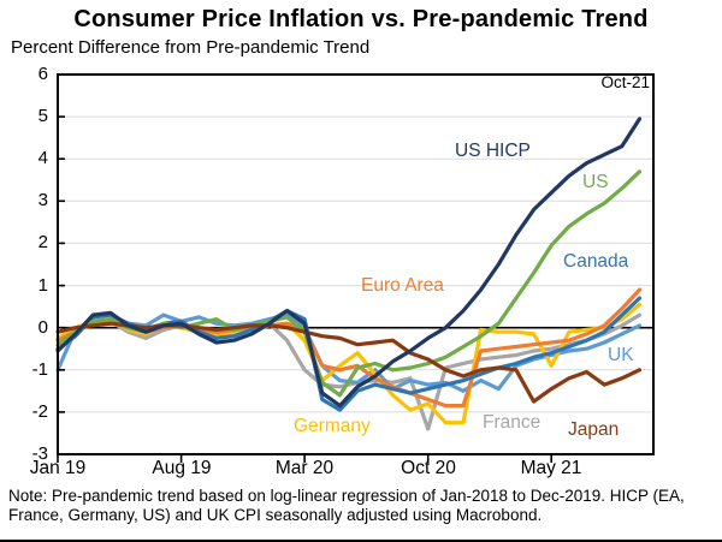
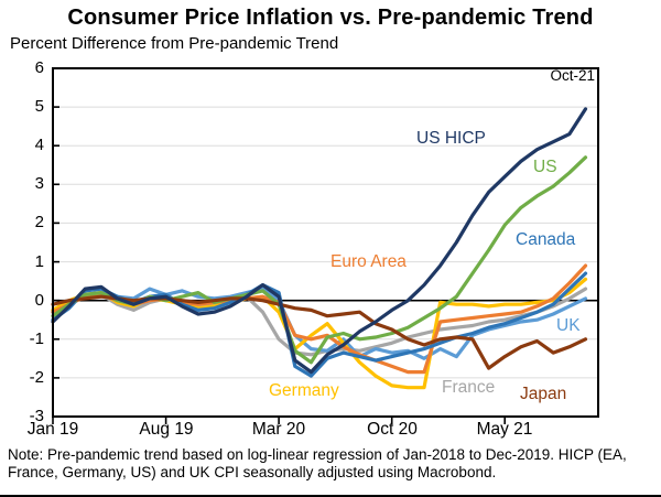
UK/Jan 19: -1.0 -> -0.3
France/Oct 20: -2.4 -> -1.1
Germany/Oct 20: -1.8 -> -2.2
Germany/May 21: -0.9 -> -0.1
